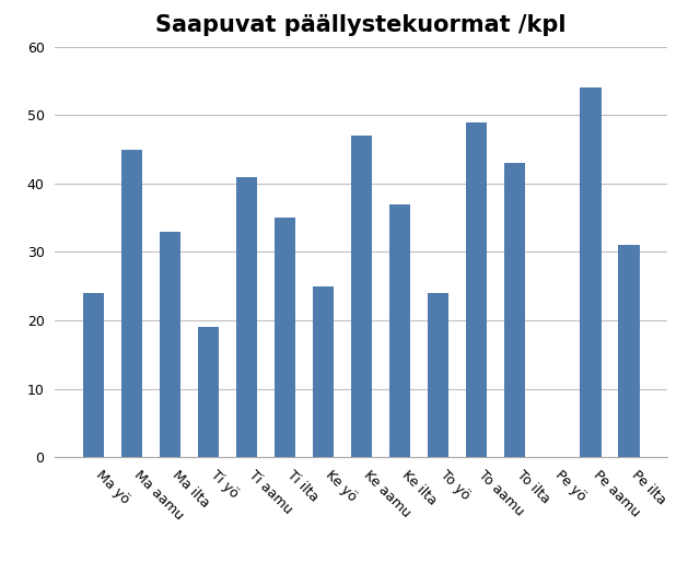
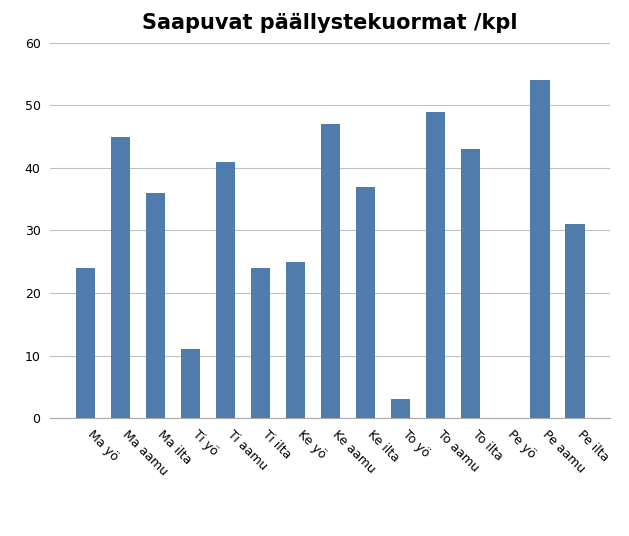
Ma ilta: 33 -> 36
Ti yö: 19 -> 11
Ti ilta: 35 -> 24
To yö: 24 -> 3
